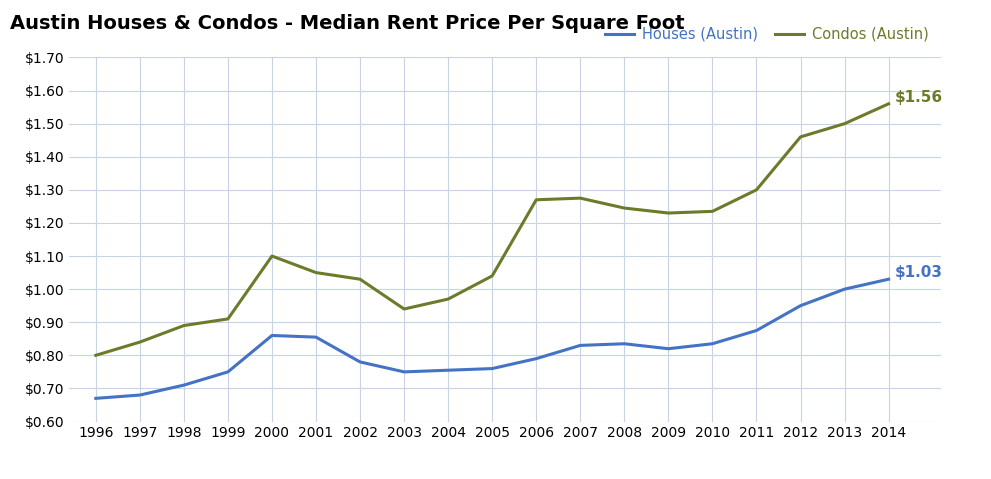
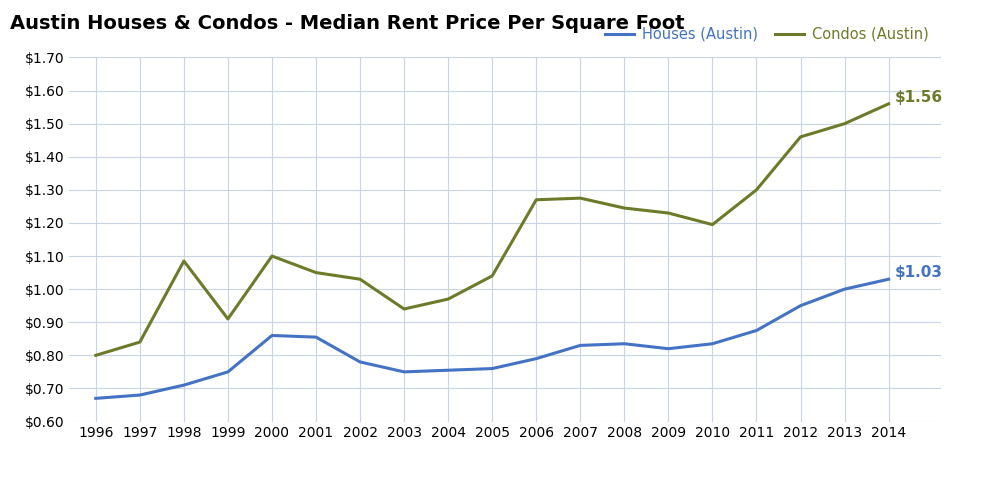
Condos (Austin)/1998: $0.890 -> $1.085
Condos (Austin)/2010: $1.235 -> $1.195
